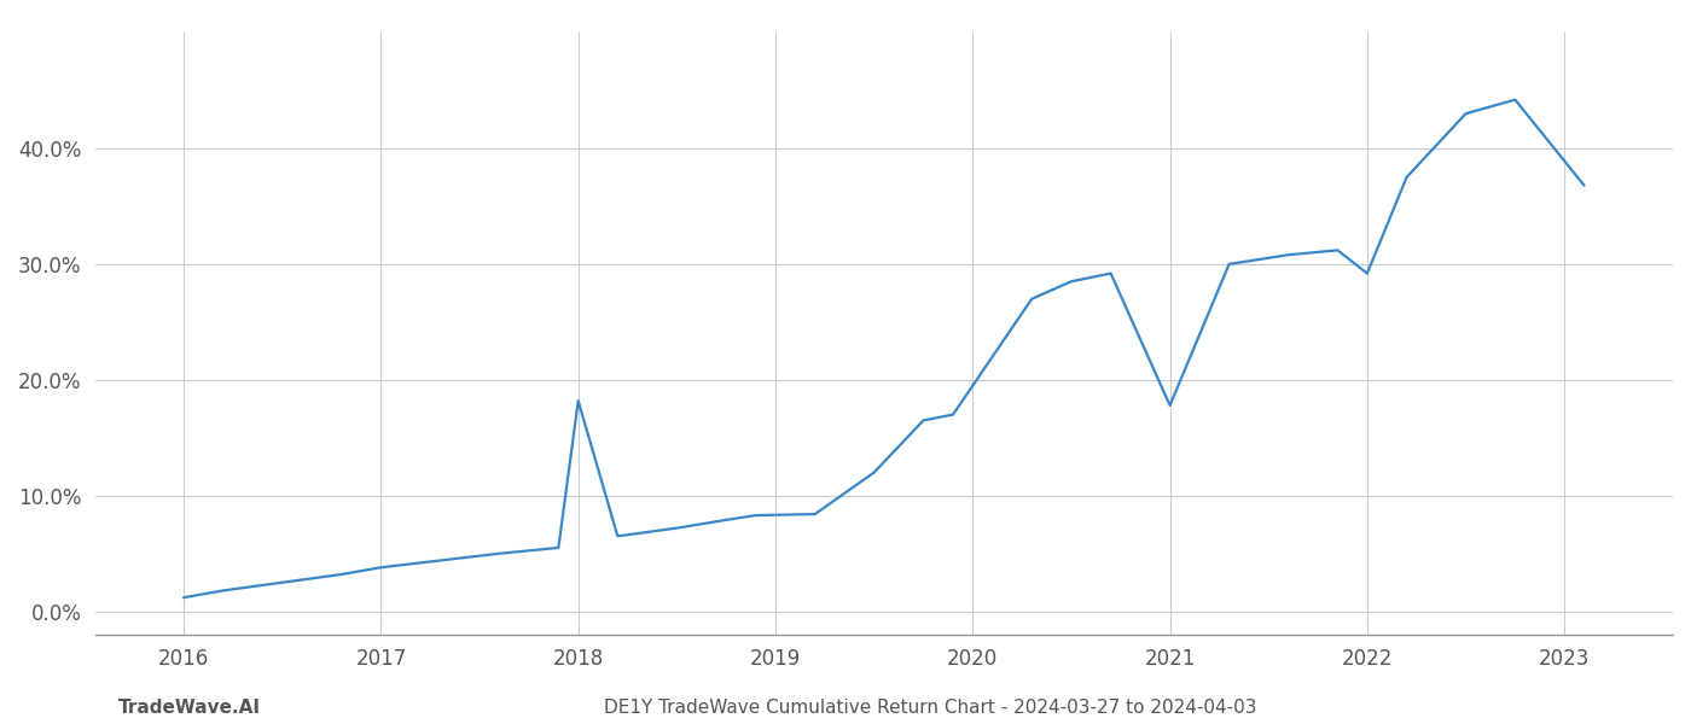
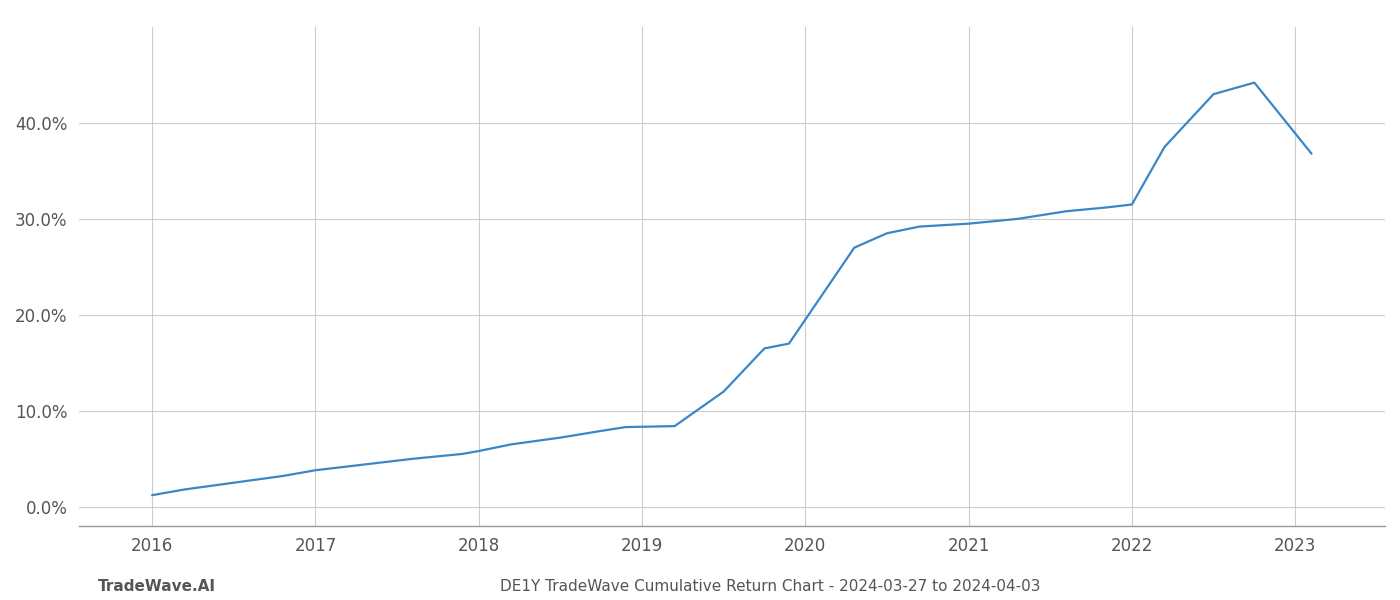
2018: 18.2% -> 5.8%
2021: 17.8% -> 29.5%
2022: 29.2% -> 31.5%
